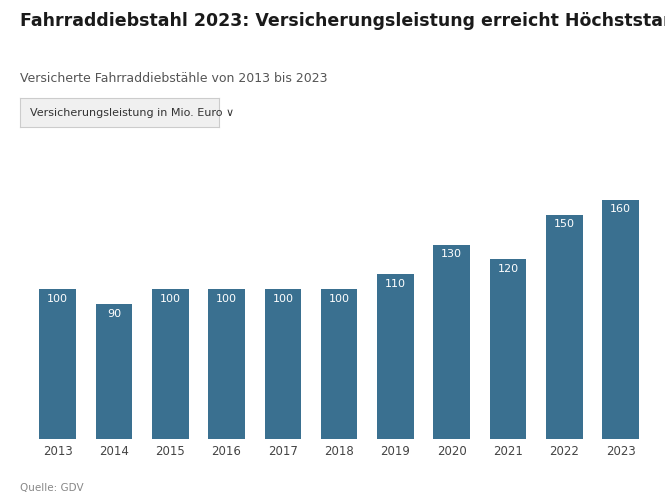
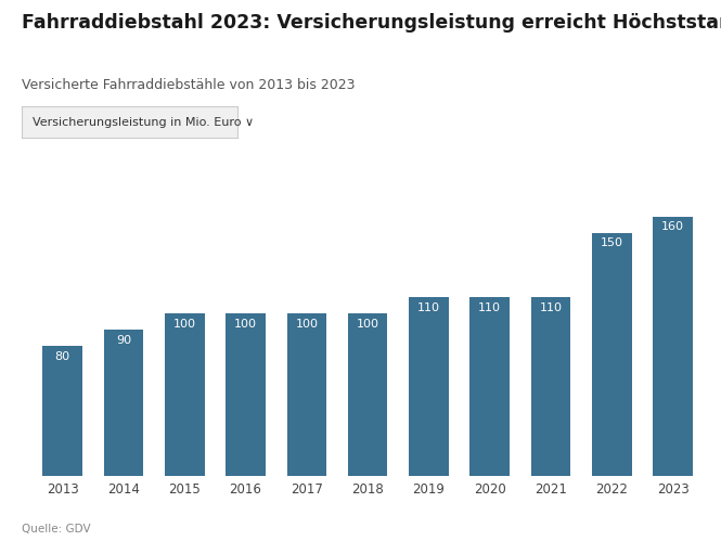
2013: 100 -> 80
2020: 130 -> 110
2021: 120 -> 110
